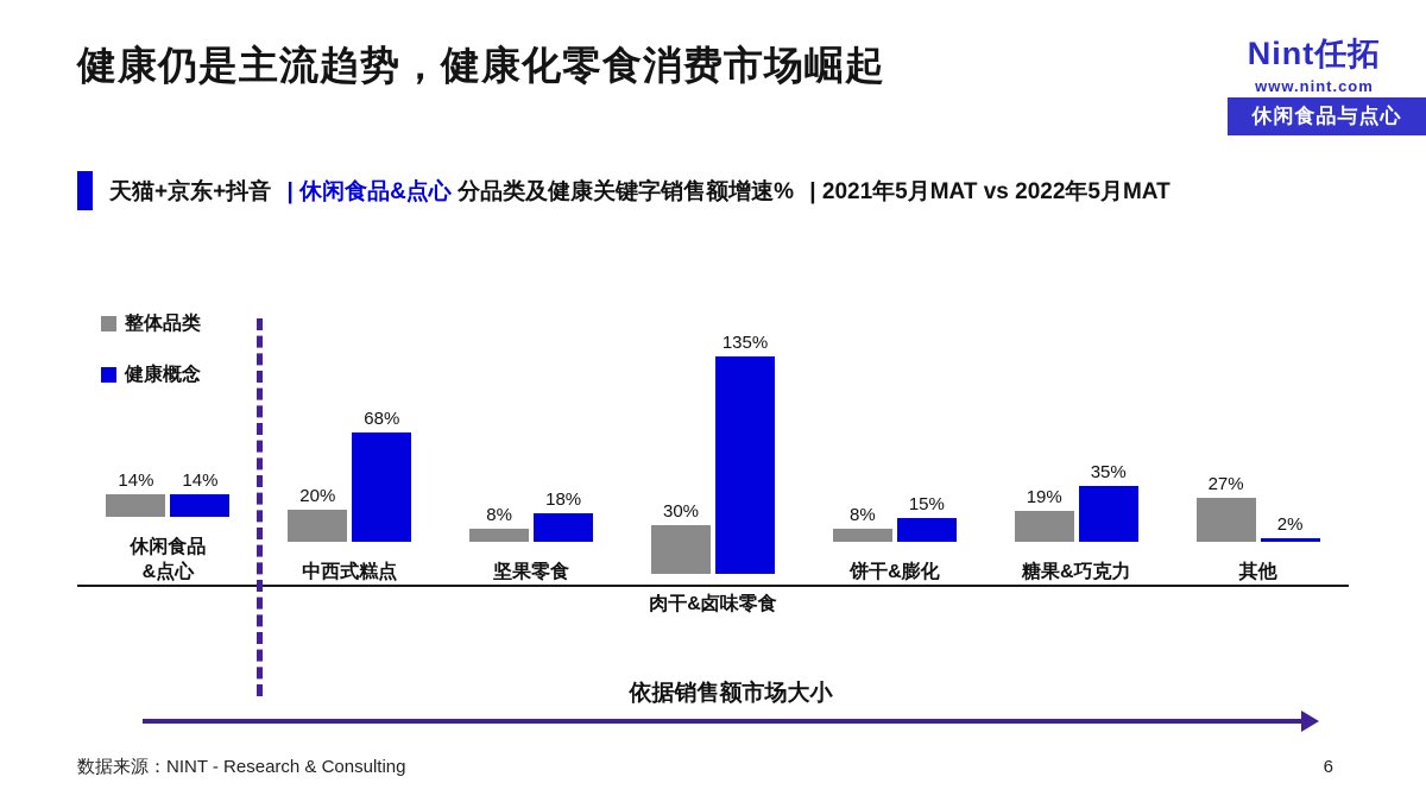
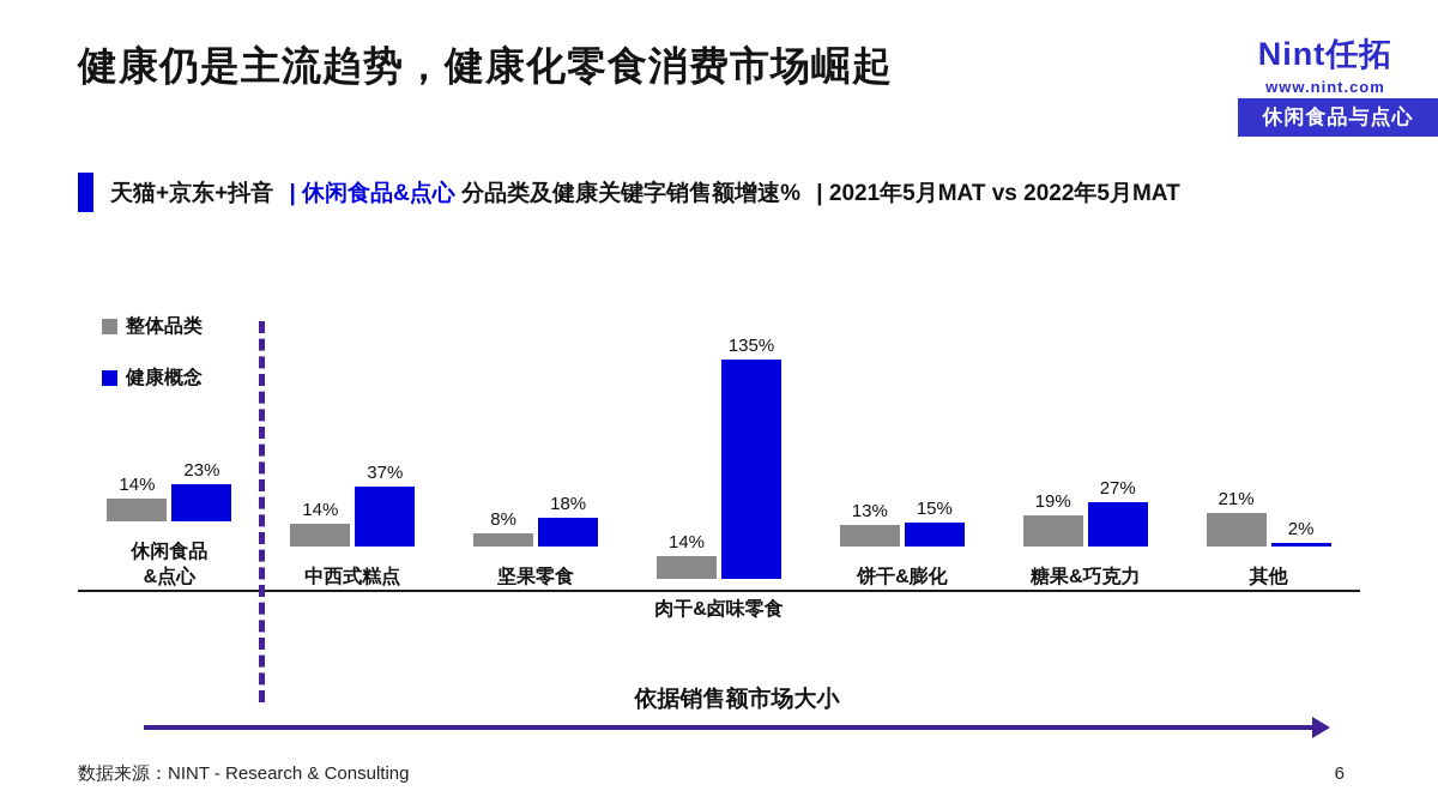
健康概念/休闲食品 &点心: 14% -> 23%
整体品类/中西式糕点: 20% -> 14%
健康概念/中西式糕点: 68% -> 37%
整体品类/肉干&卤味零食: 30% -> 14%
整体品类/饼干&膨化: 8% -> 13%
健康概念/糖果&巧克力: 35% -> 27%
整体品类/其他: 27% -> 21%
